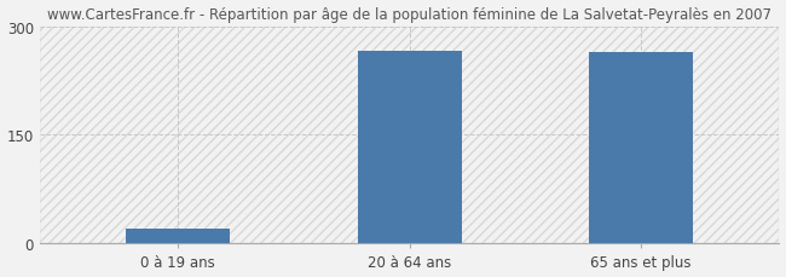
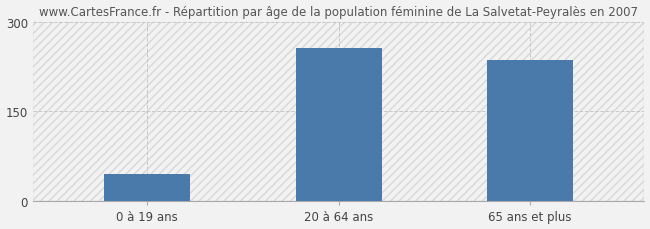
0 à 19 ans: 20 -> 45
20 à 64 ans: 266 -> 255
65 ans et plus: 264 -> 235
